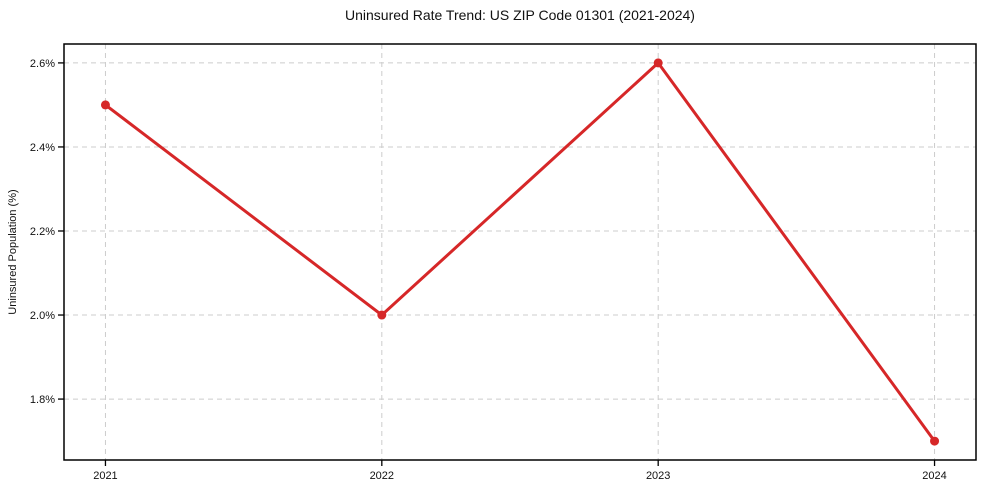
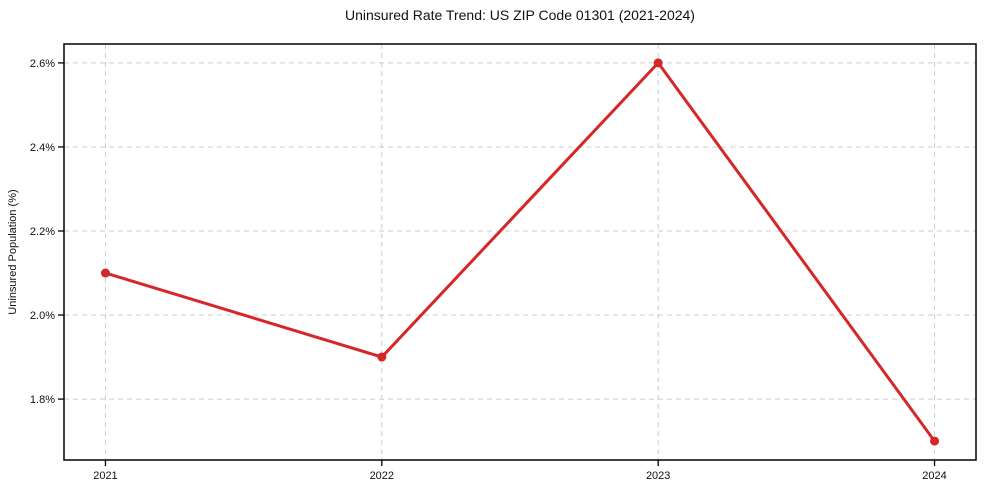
2021: 2.5% -> 2.1%
2022: 2.0% -> 1.9%
